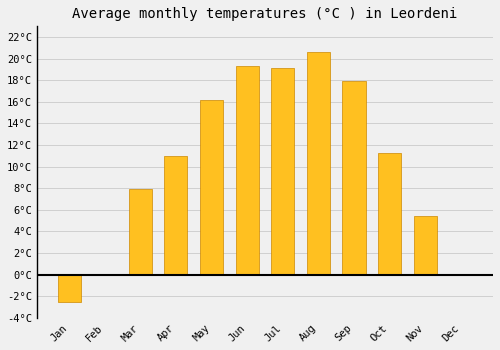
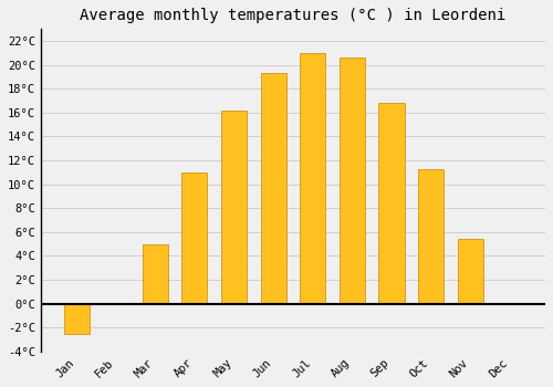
Mar: 7.9°C -> 5.0°C
Jul: 19.1°C -> 21.0°C
Sep: 17.9°C -> 16.8°C
